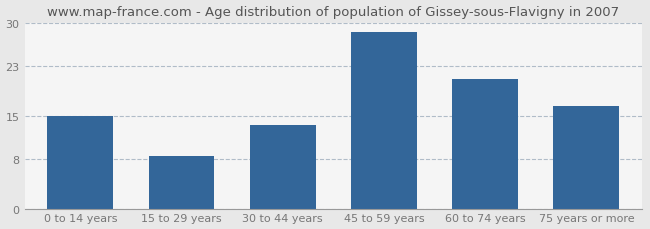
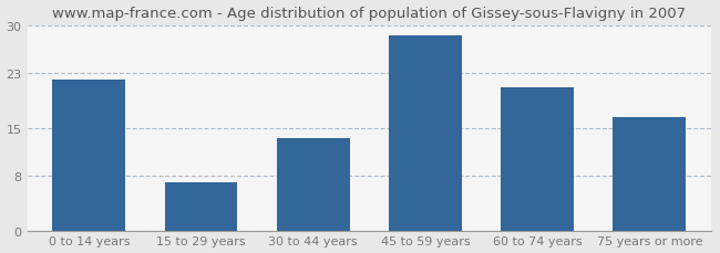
0 to 14 years: 15.0 -> 22.0
15 to 29 years: 8.5 -> 7.0
